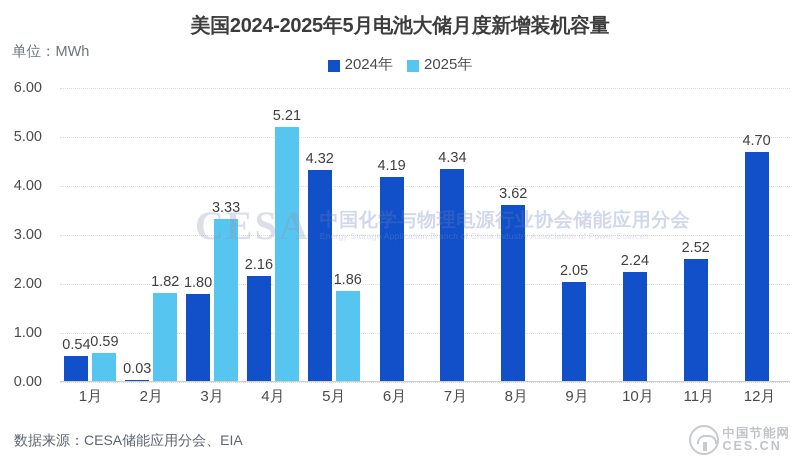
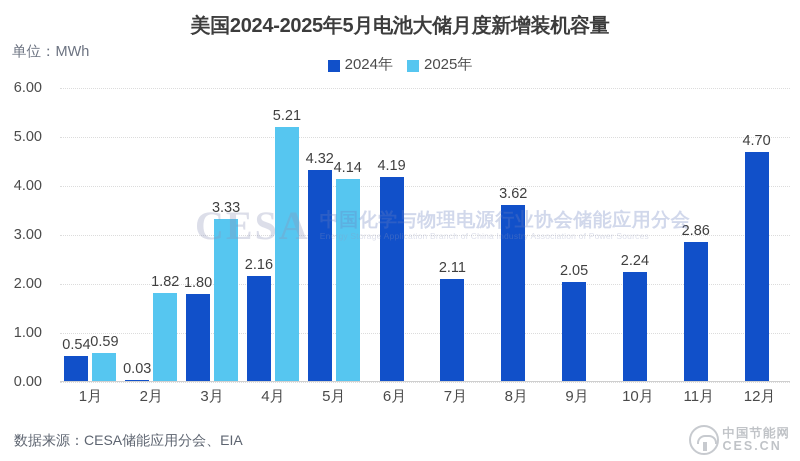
2025年/5月: 1.86 -> 4.14
2024年/7月: 4.34 -> 2.11
2024年/11月: 2.52 -> 2.86
